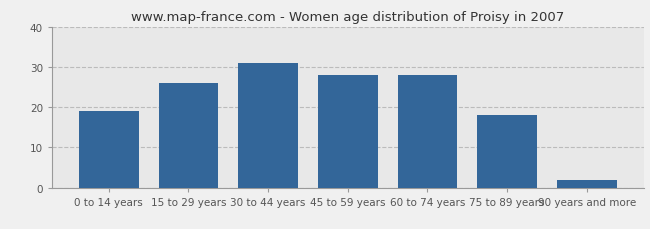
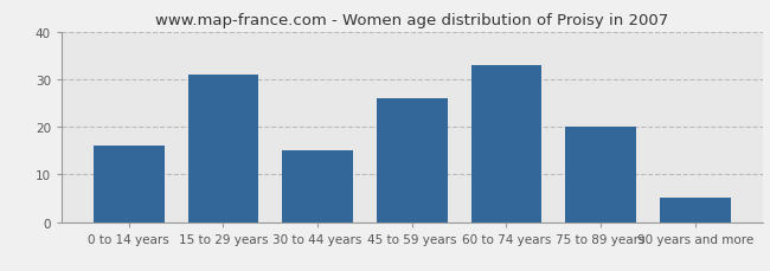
0 to 14 years: 19 -> 16
15 to 29 years: 26 -> 31
30 to 44 years: 31 -> 15
45 to 59 years: 28 -> 26
60 to 74 years: 28 -> 33
75 to 89 years: 18 -> 20
90 years and more: 2 -> 5
